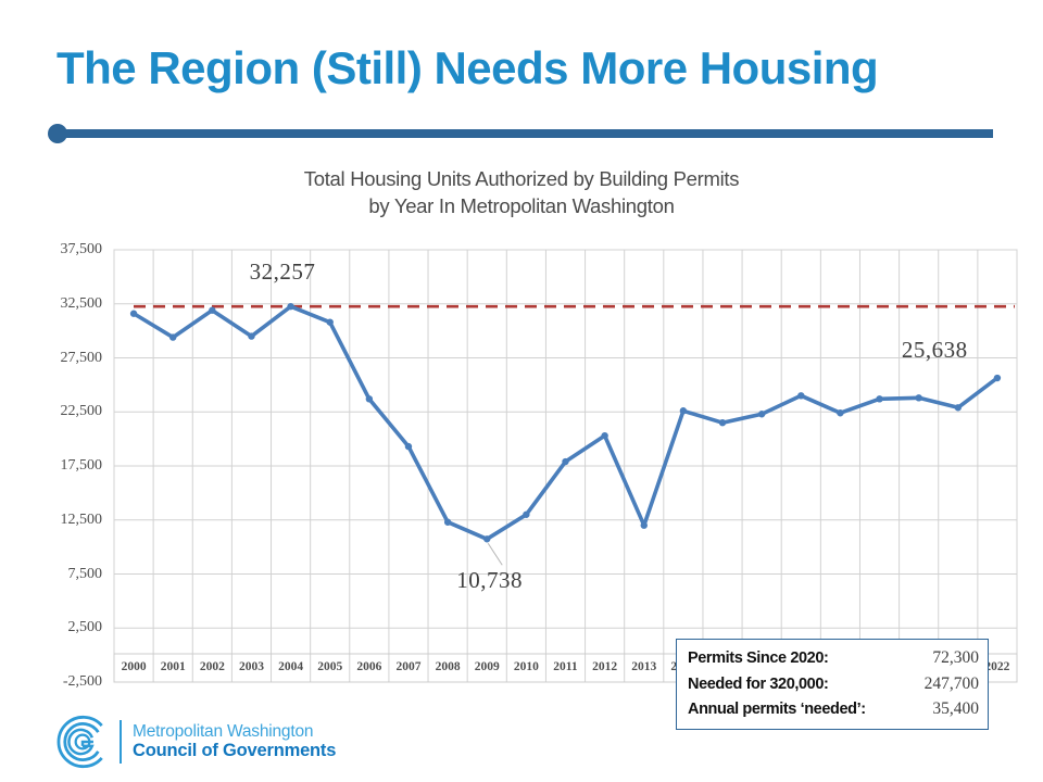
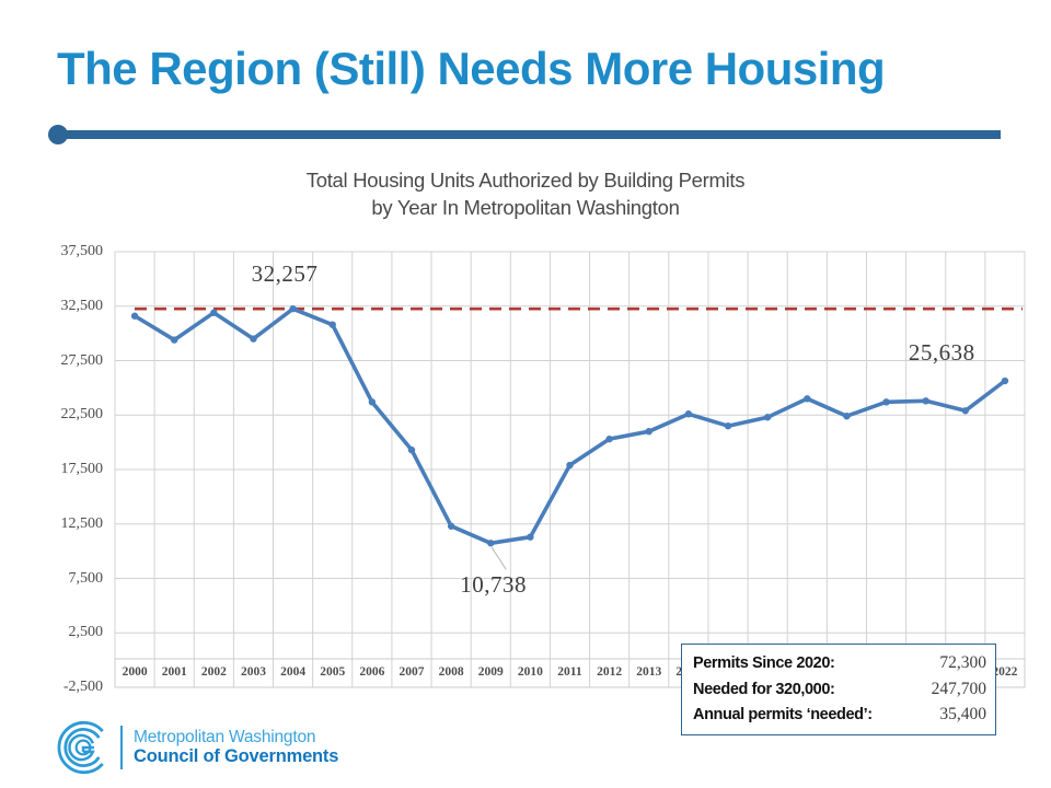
2010: 13000 -> 11000
2013: 12000 -> 21000
